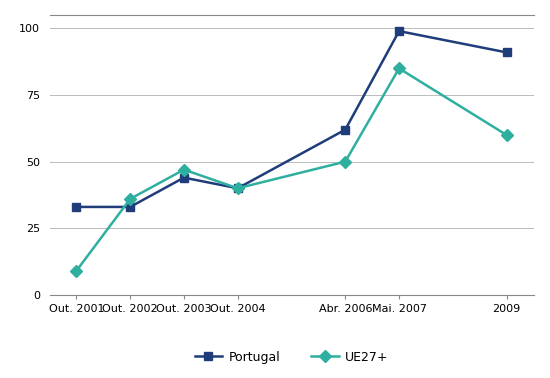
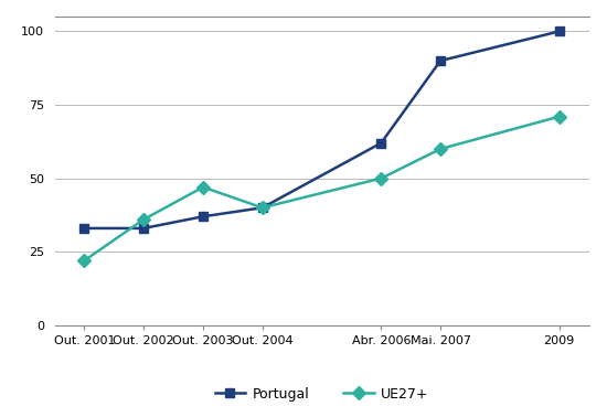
UE27+/Out. 2001: 9 -> 22
Portugal/Out. 2003: 44 -> 37
Portugal/Mai. 2007: 99 -> 90
UE27+/Mai. 2007: 85 -> 60
Portugal/2009: 91 -> 100
UE27+/2009: 60 -> 71
